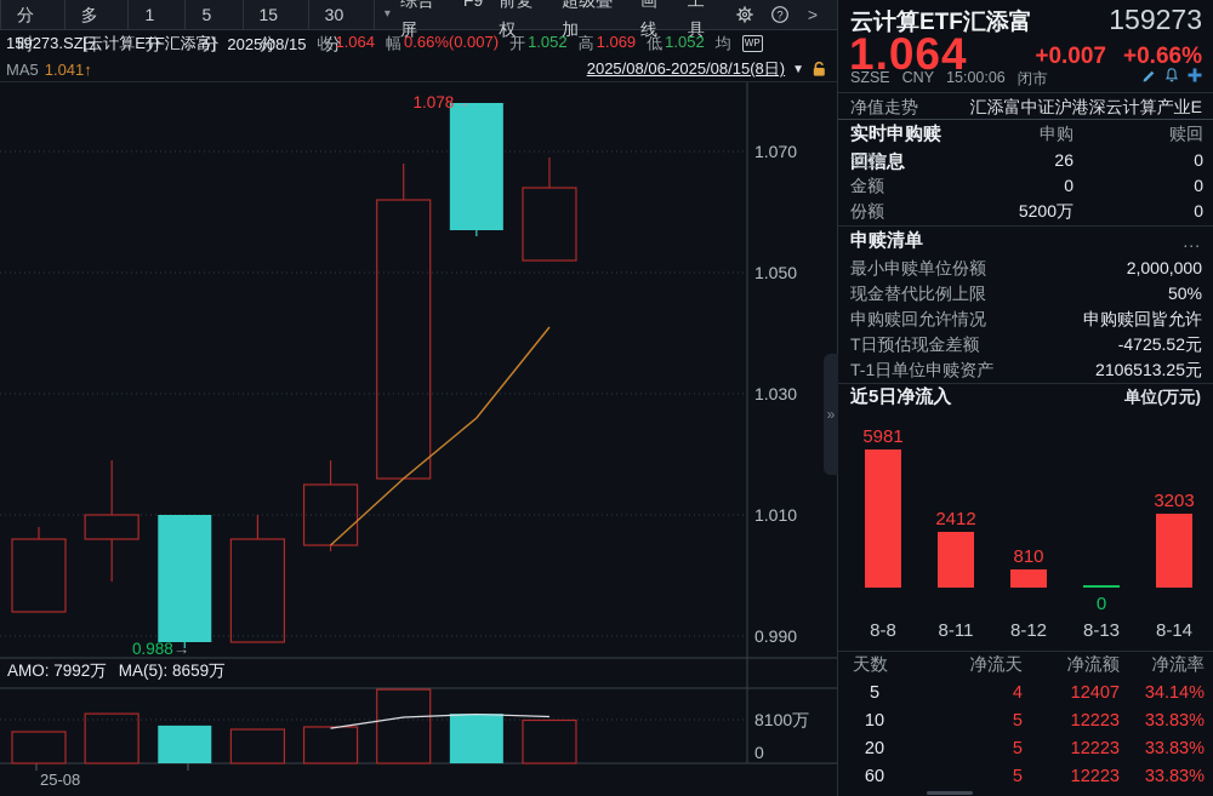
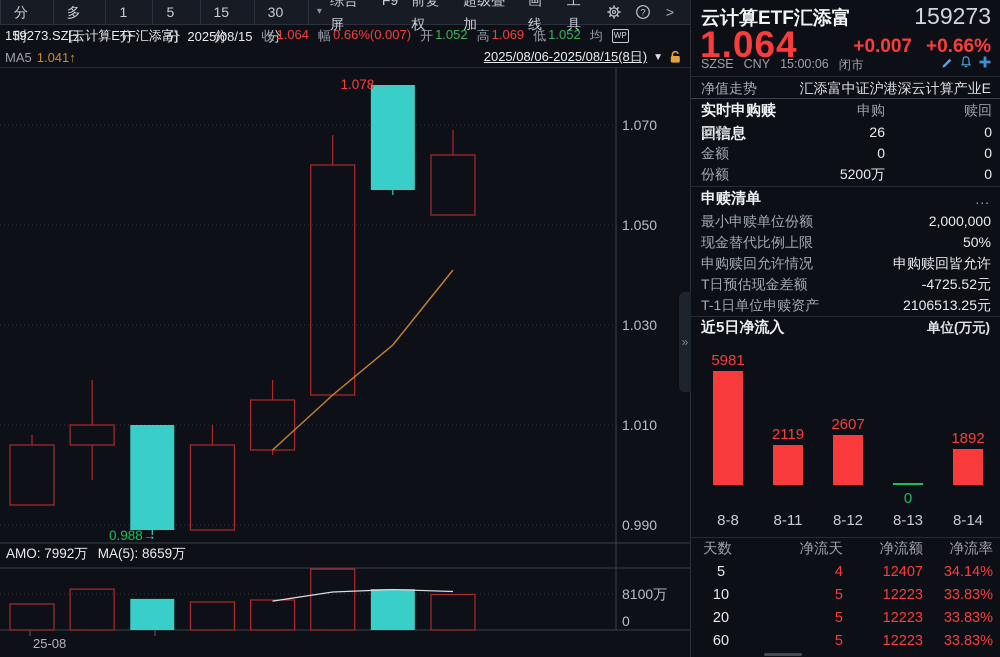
近5日净流入/8-11: 2412 -> 2119
近5日净流入/8-12: 810 -> 2607
近5日净流入/8-14: 3203 -> 1892
